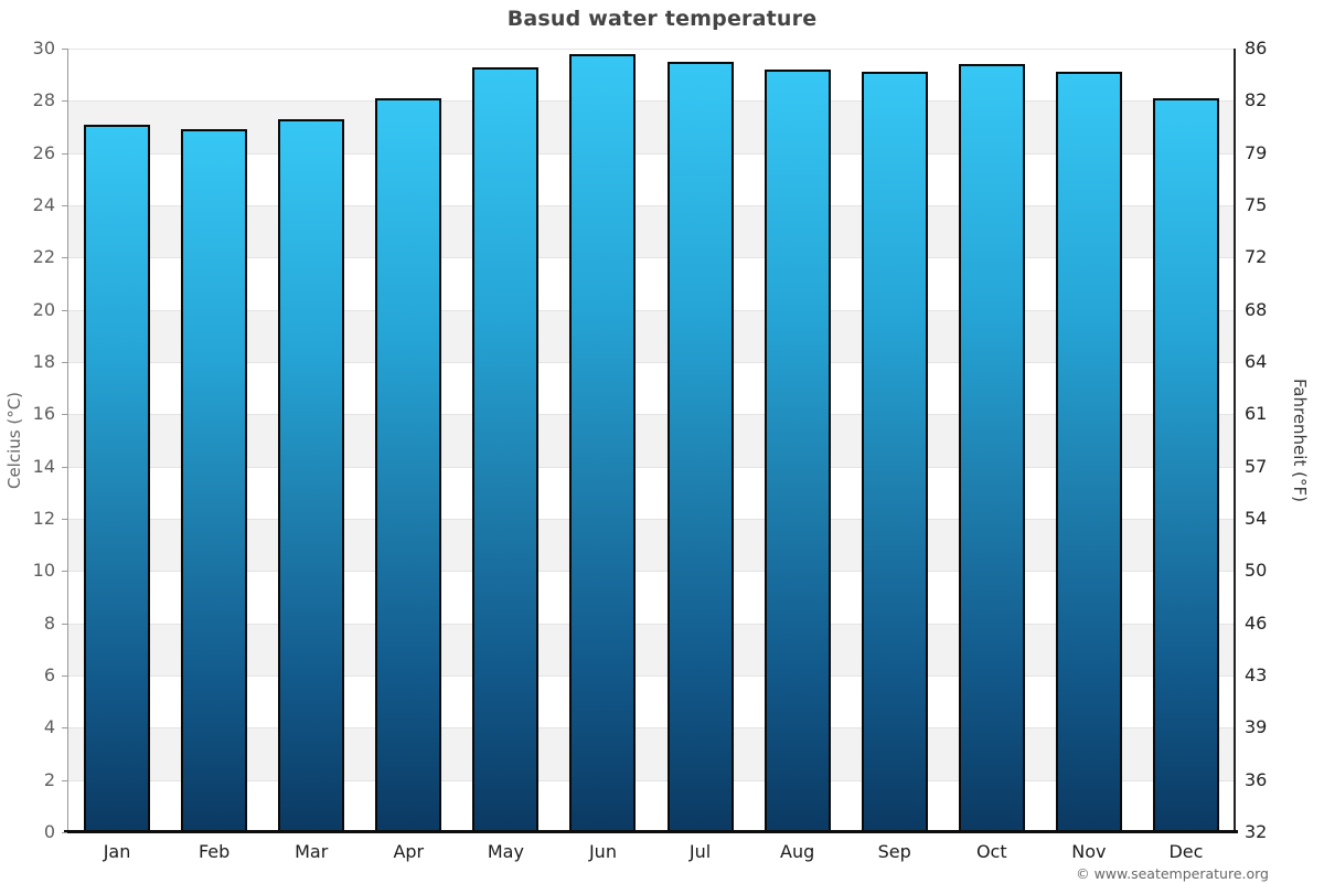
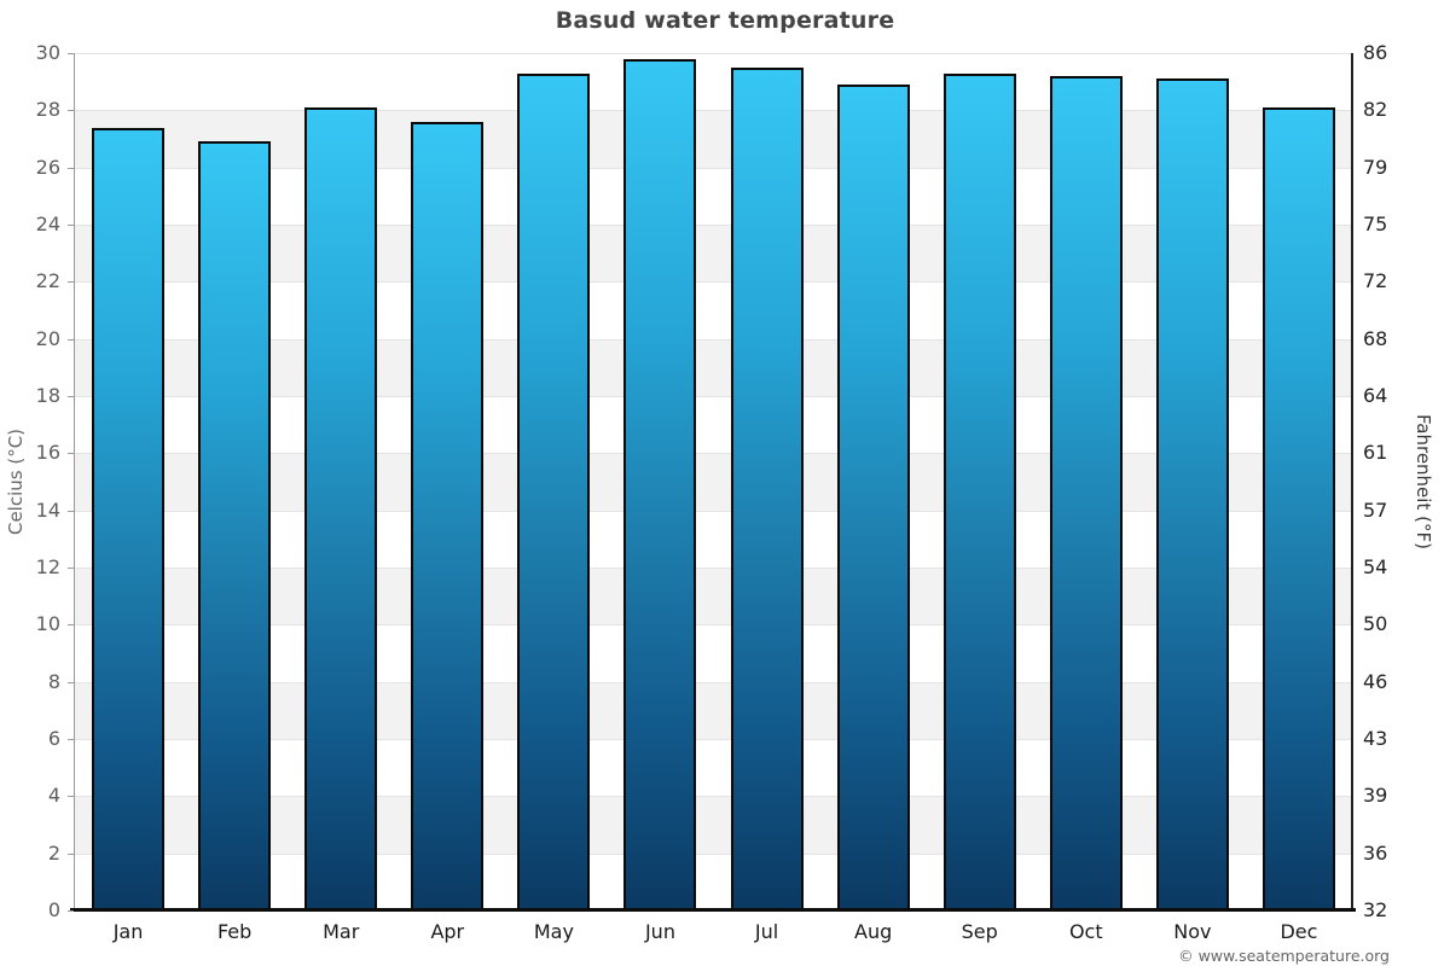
Jan: 27.1 -> 27.4
Mar: 27.3 -> 28.1
Apr: 28.1 -> 27.6
Aug: 29.2 -> 28.9
Sep: 29.1 -> 29.3
Oct: 29.4 -> 29.2
